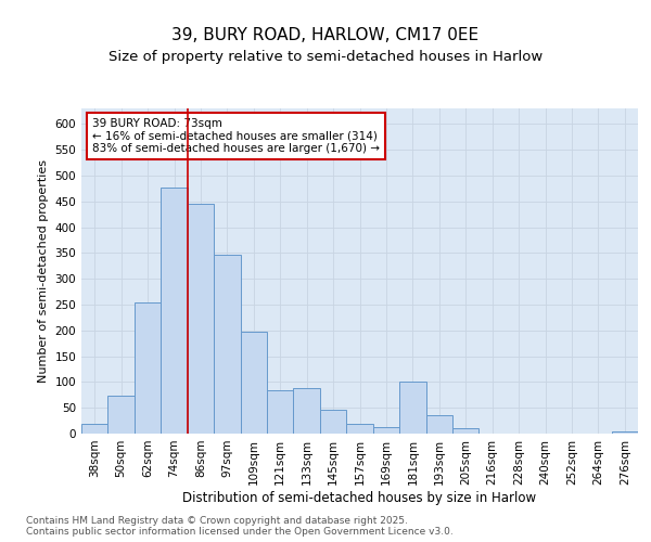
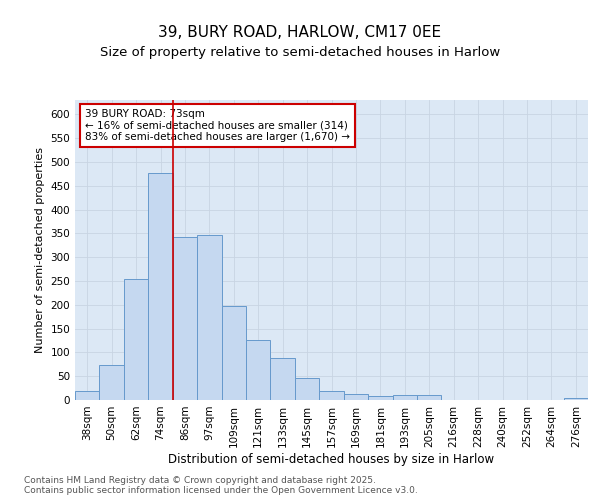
86sqm: 445 -> 343
121sqm: 85 -> 127
181sqm: 100 -> 8
193sqm: 35 -> 10
